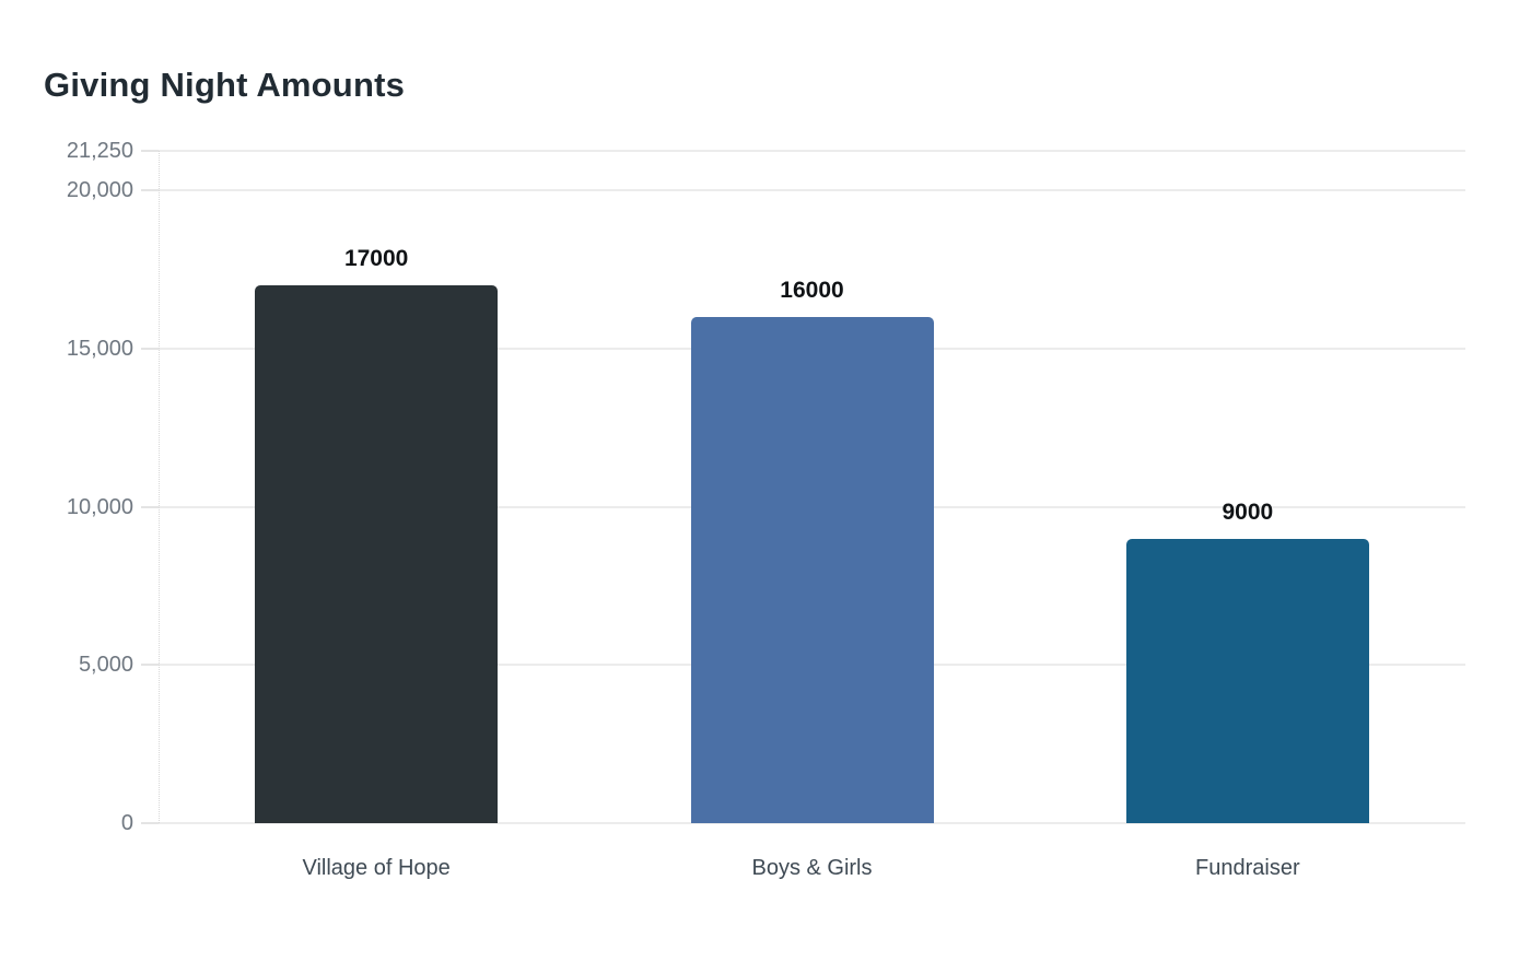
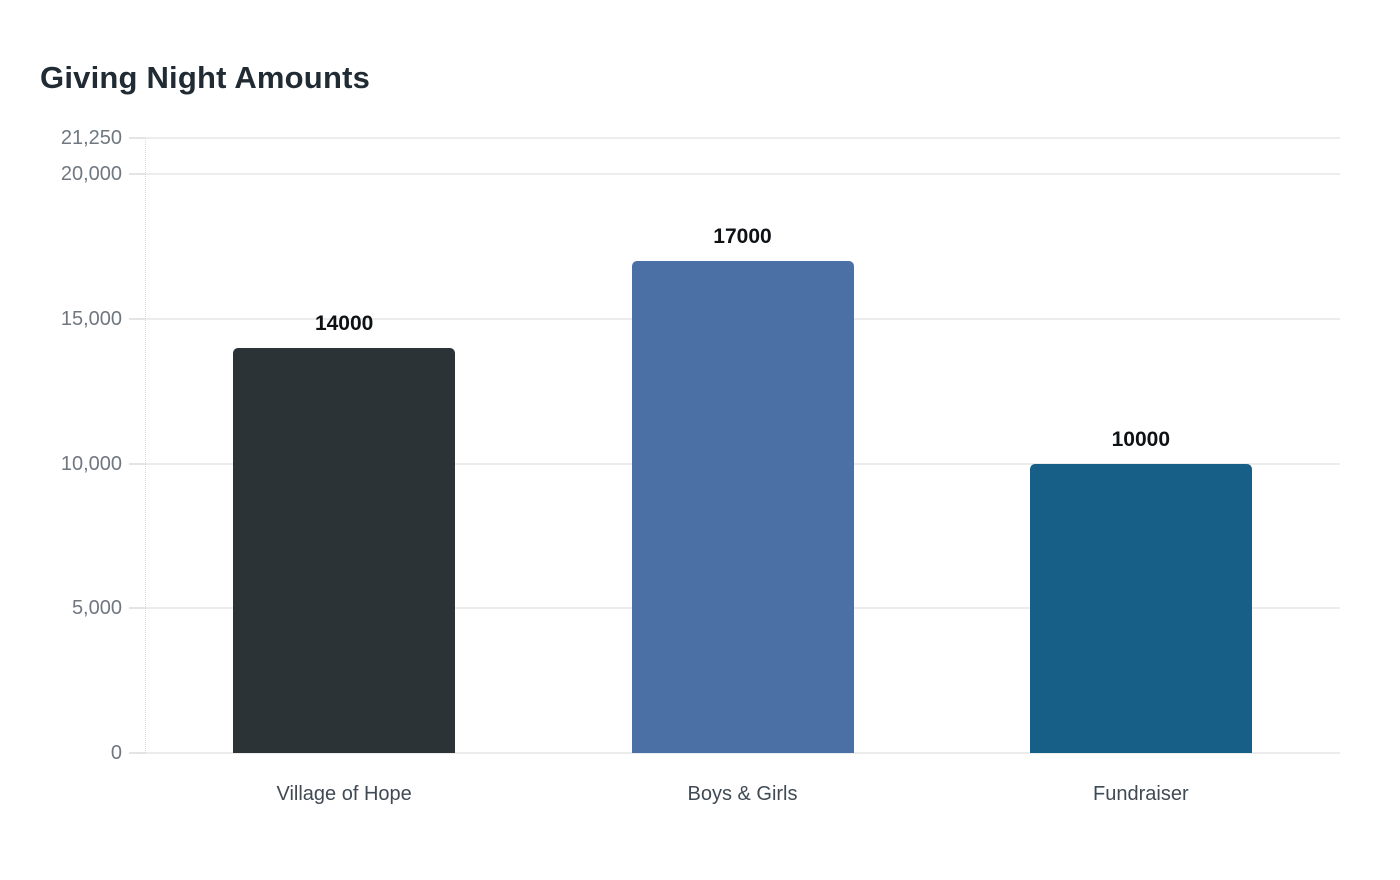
Village of Hope: 17000 -> 14000
Boys & Girls: 16000 -> 17000
Fundraiser: 9000 -> 10000
